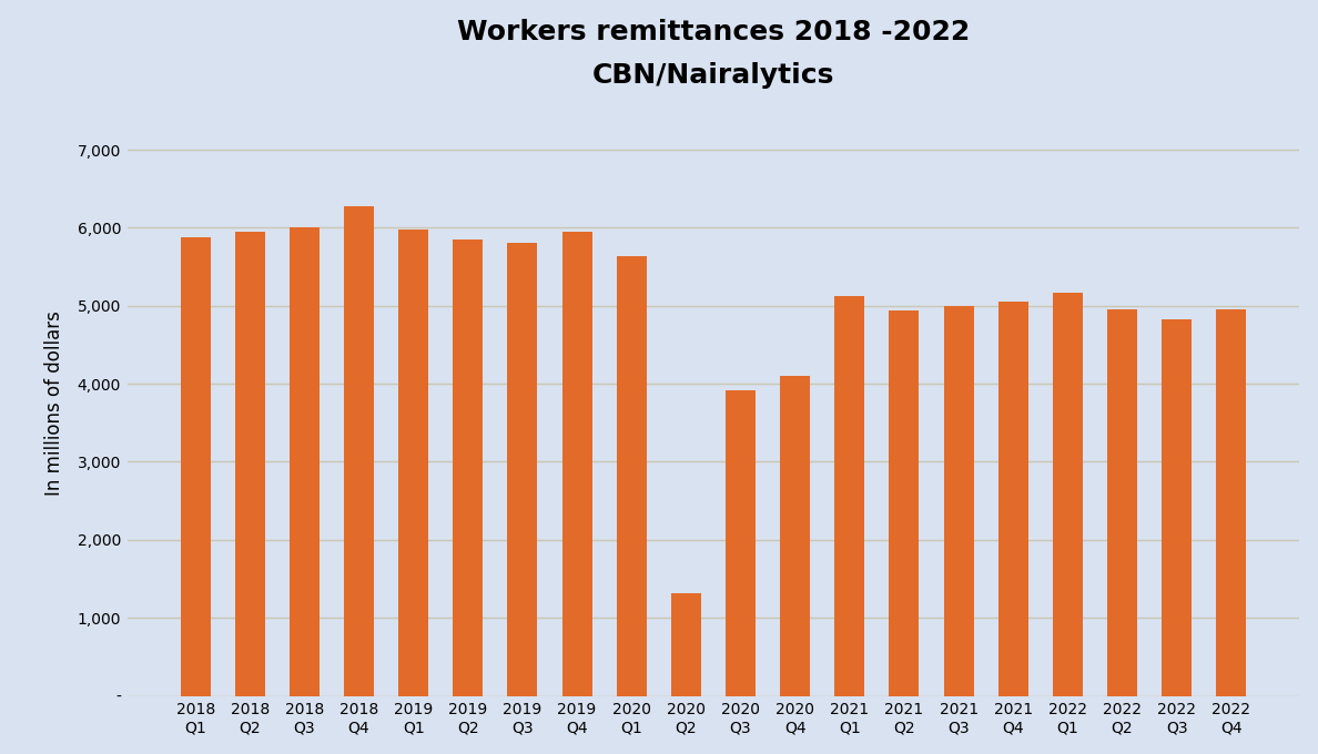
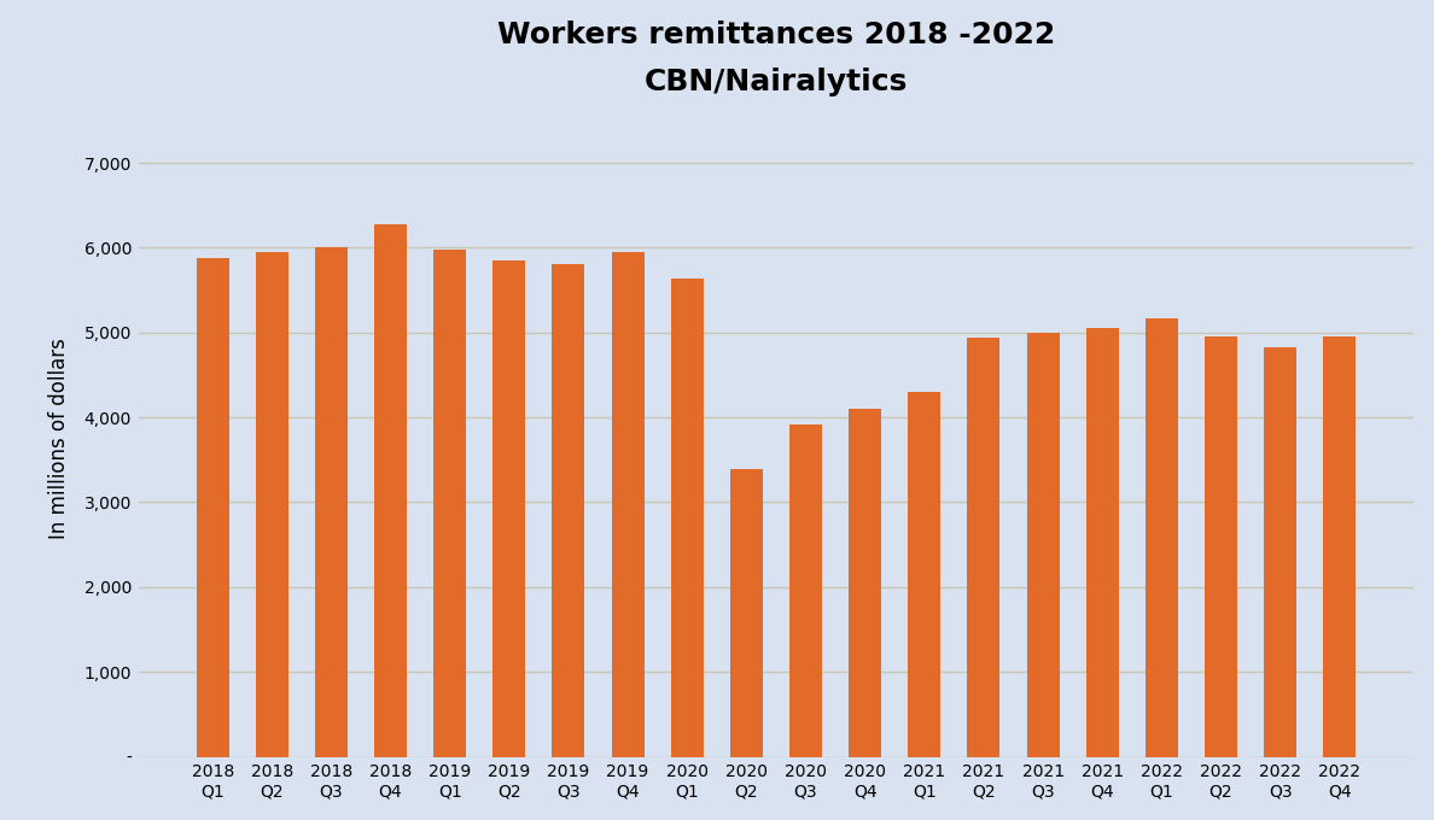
2020 Q2: 1,320 -> 3,390
2021 Q1: 5,120 -> 4,300
